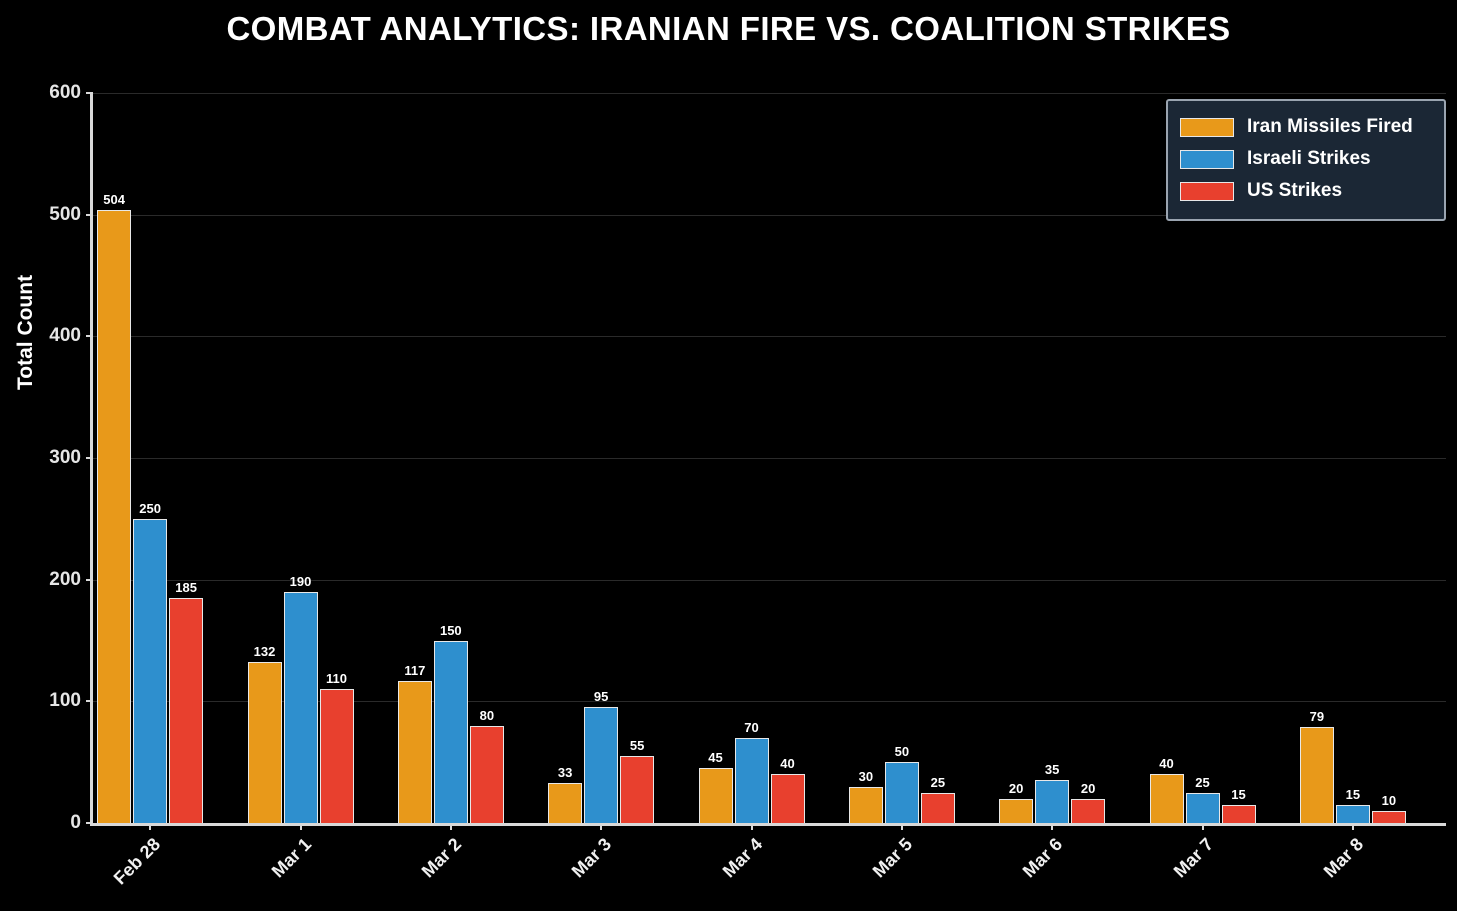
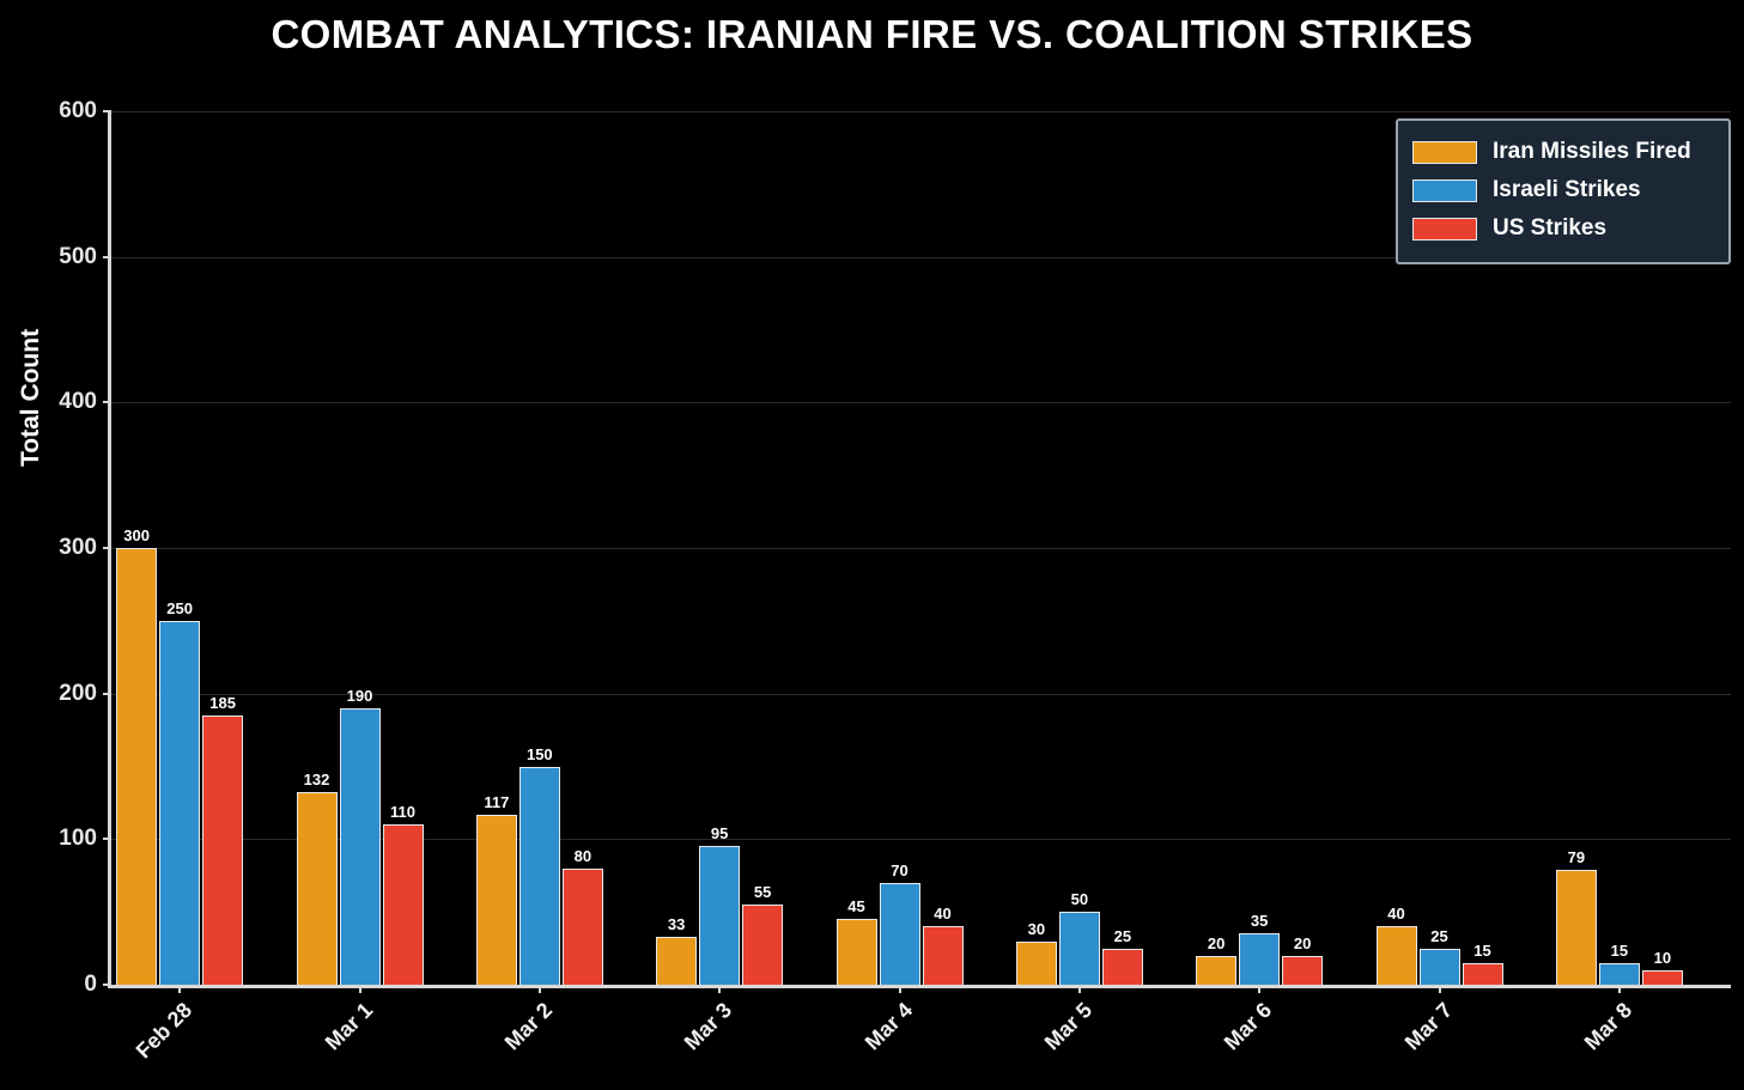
Iran Missiles Fired/Feb 28: 504 -> 300
